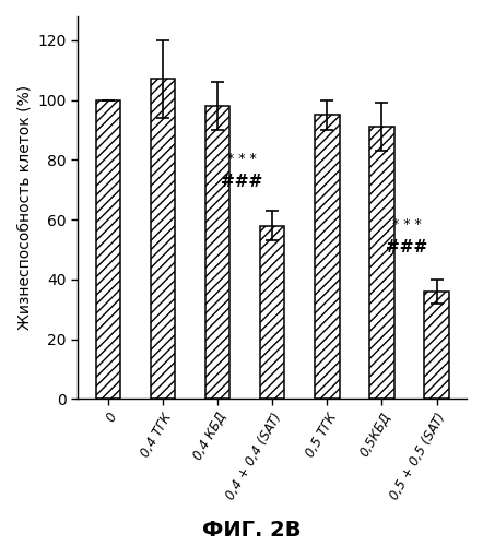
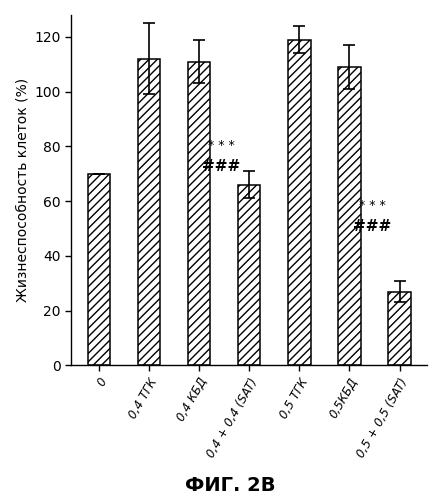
0: 100 -> 70
0,4 ТГК: 107 -> 112
0,4 КБД: 98 -> 111
0,4 + 0,4 (SAT): 58 -> 66
0,5 ТГК: 95 -> 119
0,5КБД: 91 -> 109
0,5 + 0,5 (SAT): 36 -> 27
